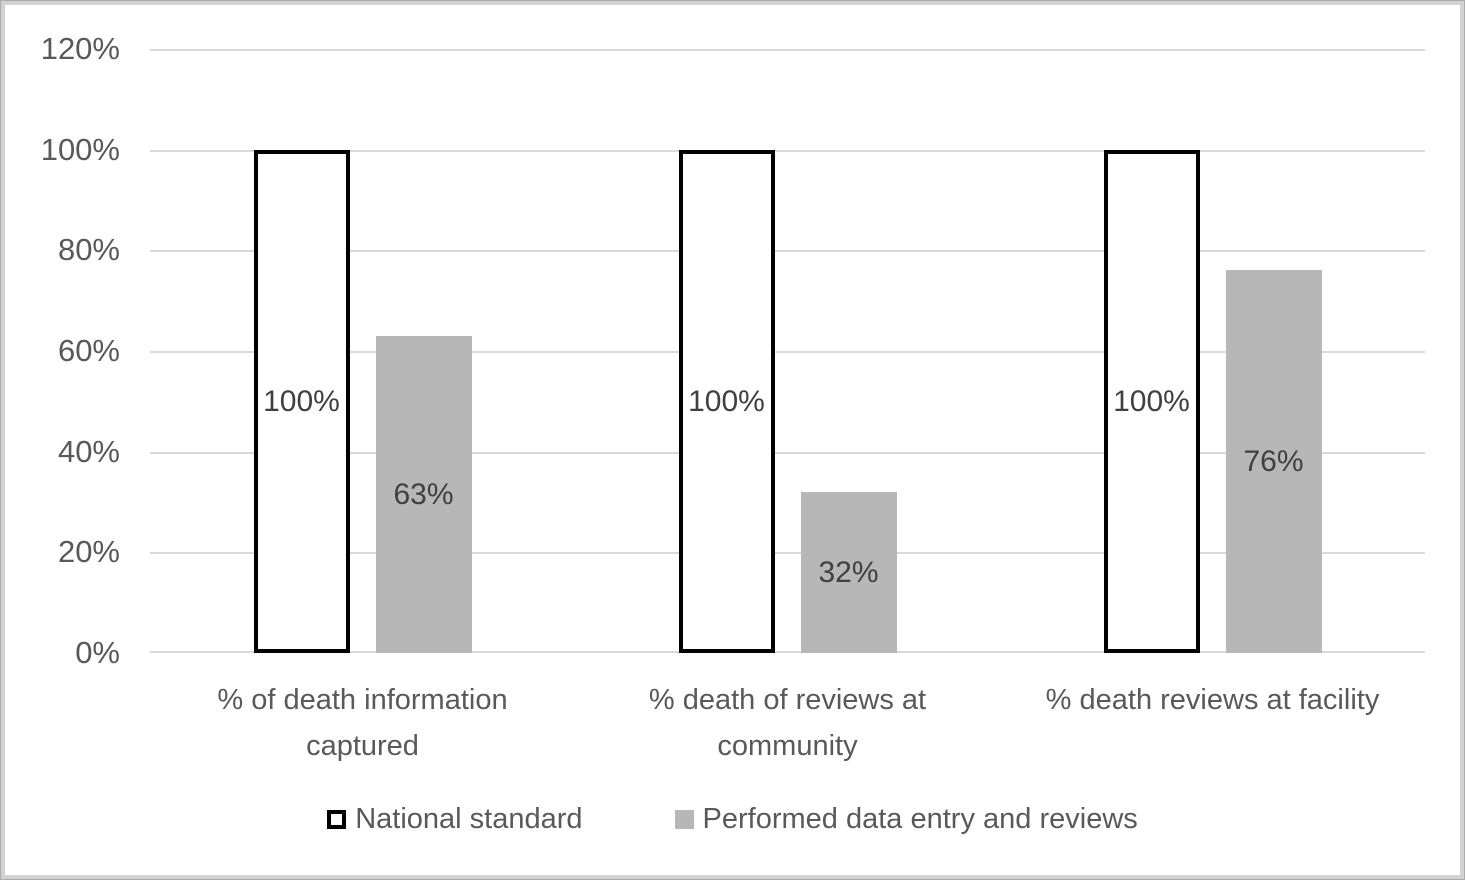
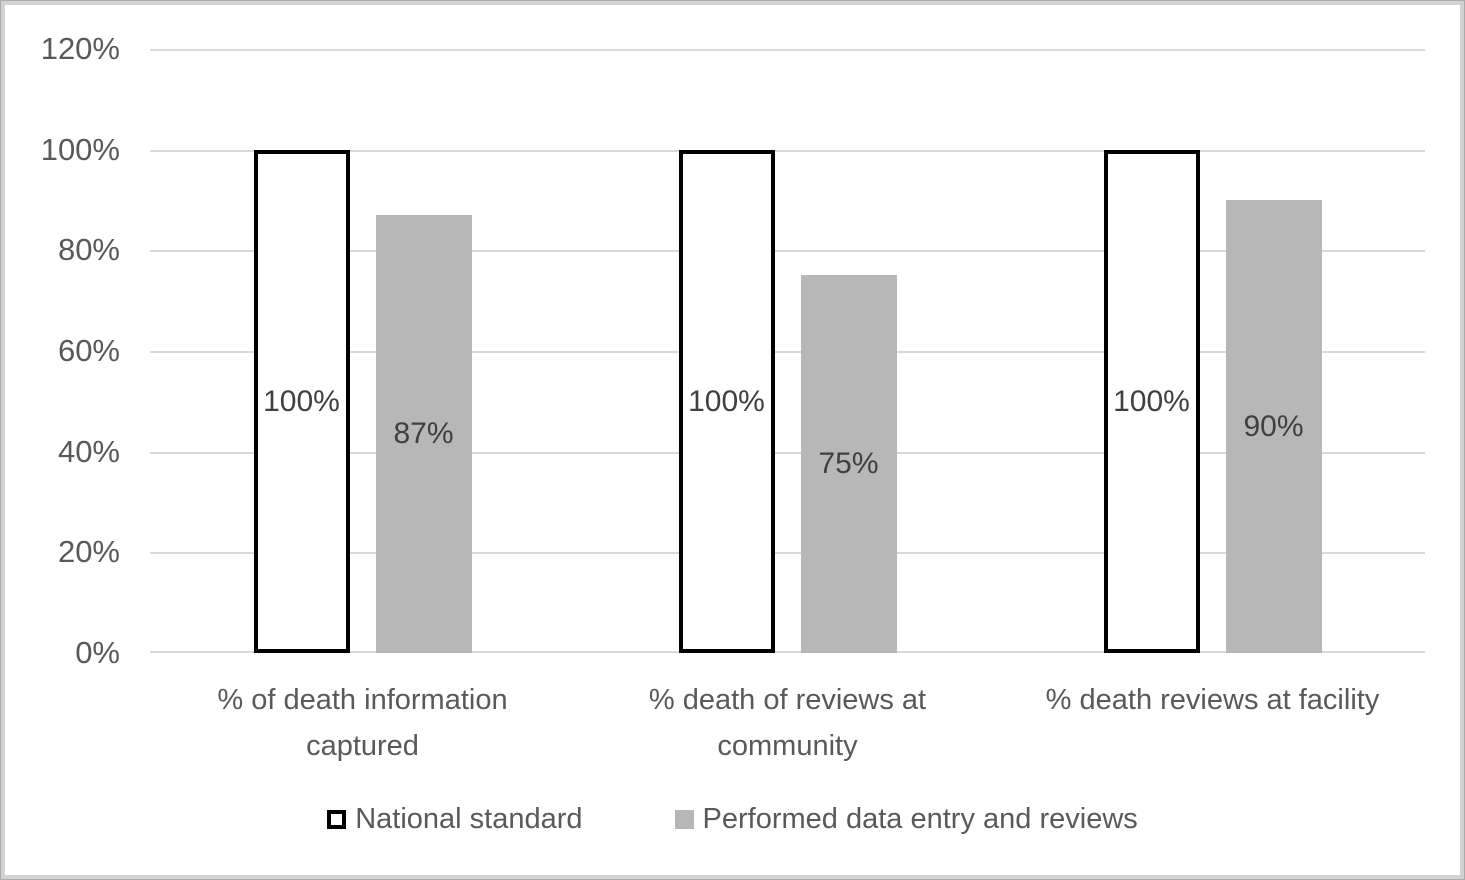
Performed data entry and reviews/% of death information captured: 63% -> 87%
Performed data entry and reviews/% death of reviews at community: 32% -> 75%
Performed data entry and reviews/% death reviews at facility: 76% -> 90%
